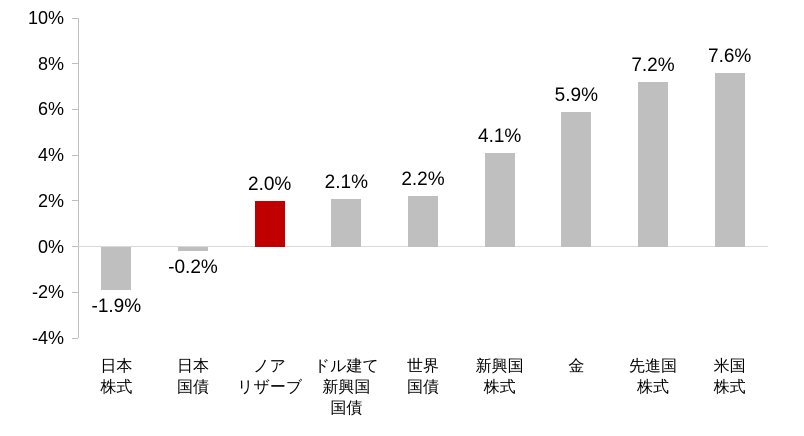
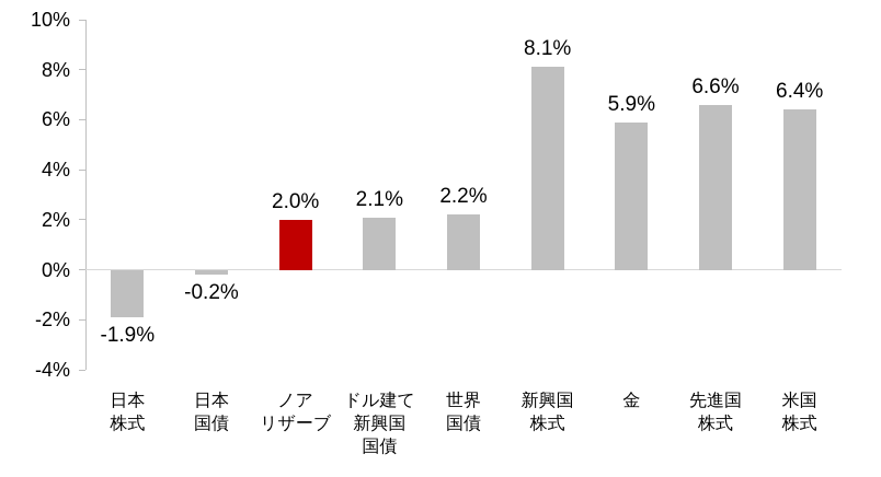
新興国 株式: 4.1% -> 8.1%
先進国 株式: 7.2% -> 6.6%
米国 株式: 7.6% -> 6.4%
